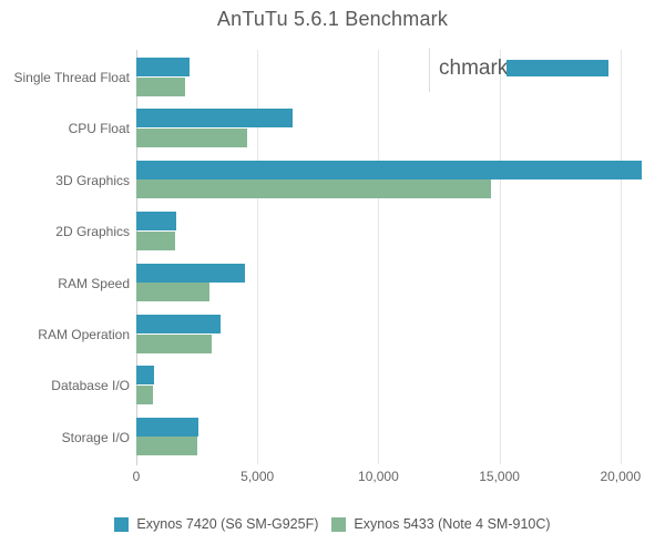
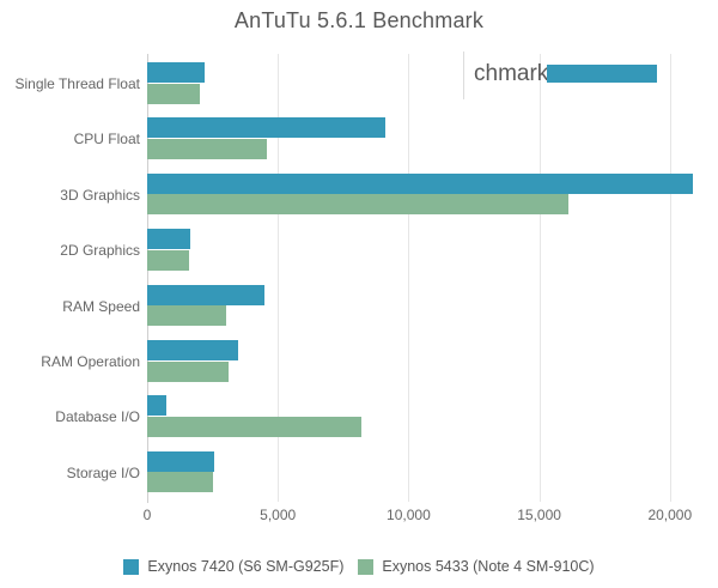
Exynos 7420 (S6 SM-G925F)/CPU Float: 6400 -> 9100
Exynos 5433 (Note 4 SM-910C)/3D Graphics: 14600 -> 16100
Exynos 5433 (Note 4 SM-910C)/Database I/O: 700 -> 8200
